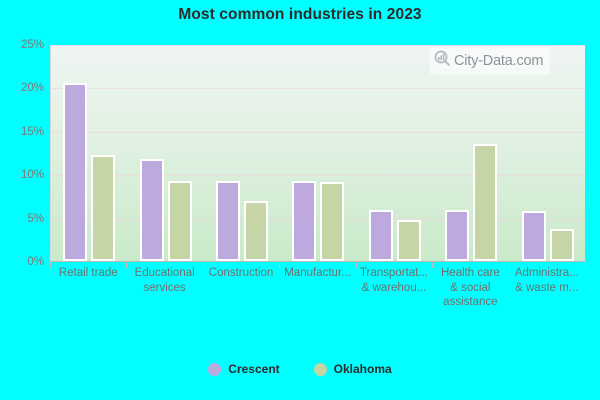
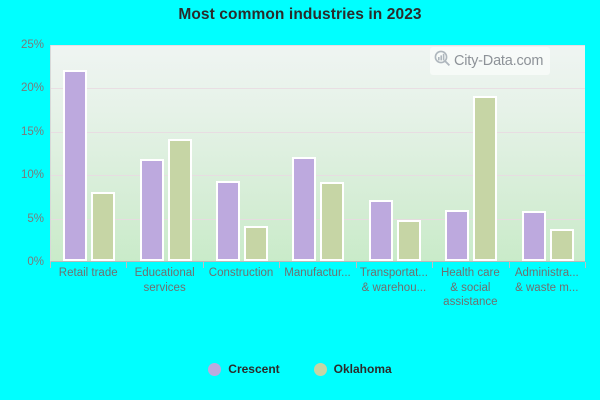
Crescent/Retail trade: 20% -> 22%
Oklahoma/Retail trade: 12% -> 8%
Oklahoma/Educational services: 9% -> 14%
Oklahoma/Construction: 7% -> 4%
Crescent/Manufactur...: 9% -> 12%
Crescent/Transportat... & warehou...: 6% -> 7%
Oklahoma/Health care & social assistance: 14% -> 19%
